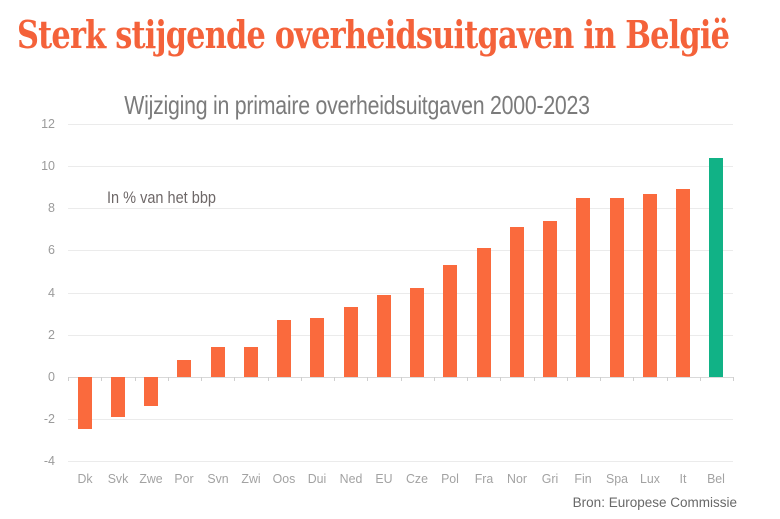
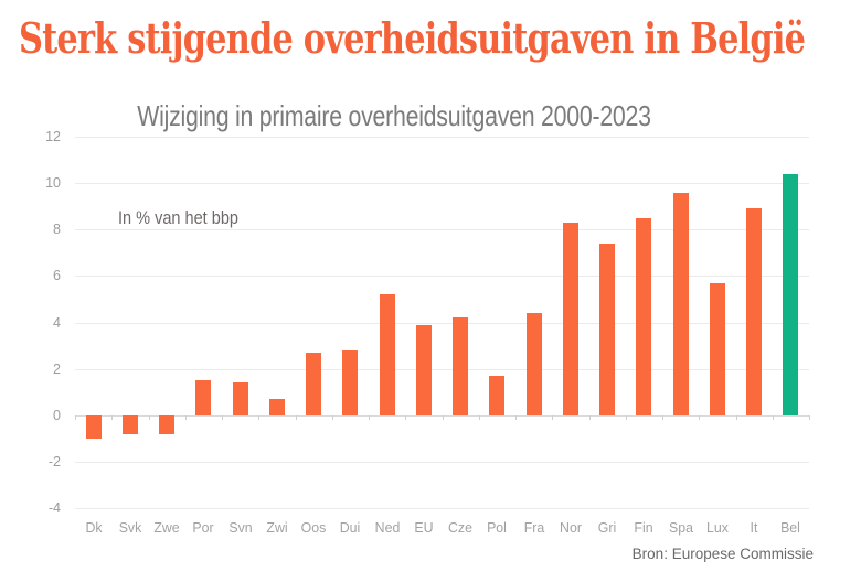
Dk: -2.5 -> -1.0
Svk: -1.9 -> -0.8
Zwe: -1.4 -> -0.8
Por: 0.8 -> 1.5
Zwi: 1.4 -> 0.7
Ned: 3.3 -> 5.2
Pol: 5.3 -> 1.7
Fra: 6.1 -> 4.4
Nor: 7.1 -> 8.3
Spa: 8.5 -> 9.6
Lux: 8.7 -> 5.7
